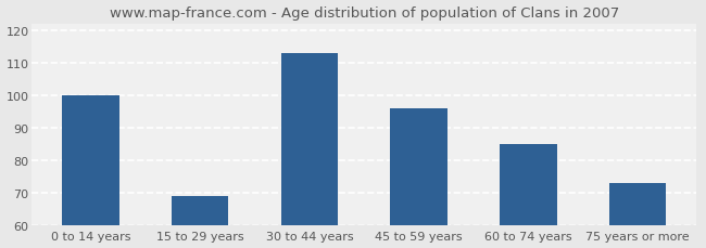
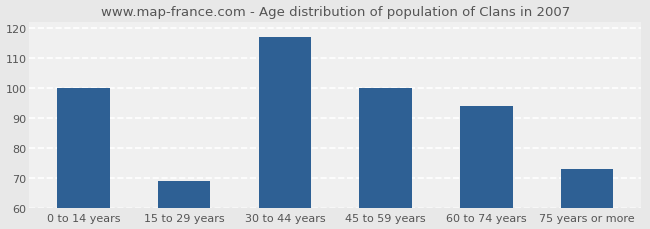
30 to 44 years: 113 -> 117
45 to 59 years: 96 -> 100
60 to 74 years: 85 -> 94
